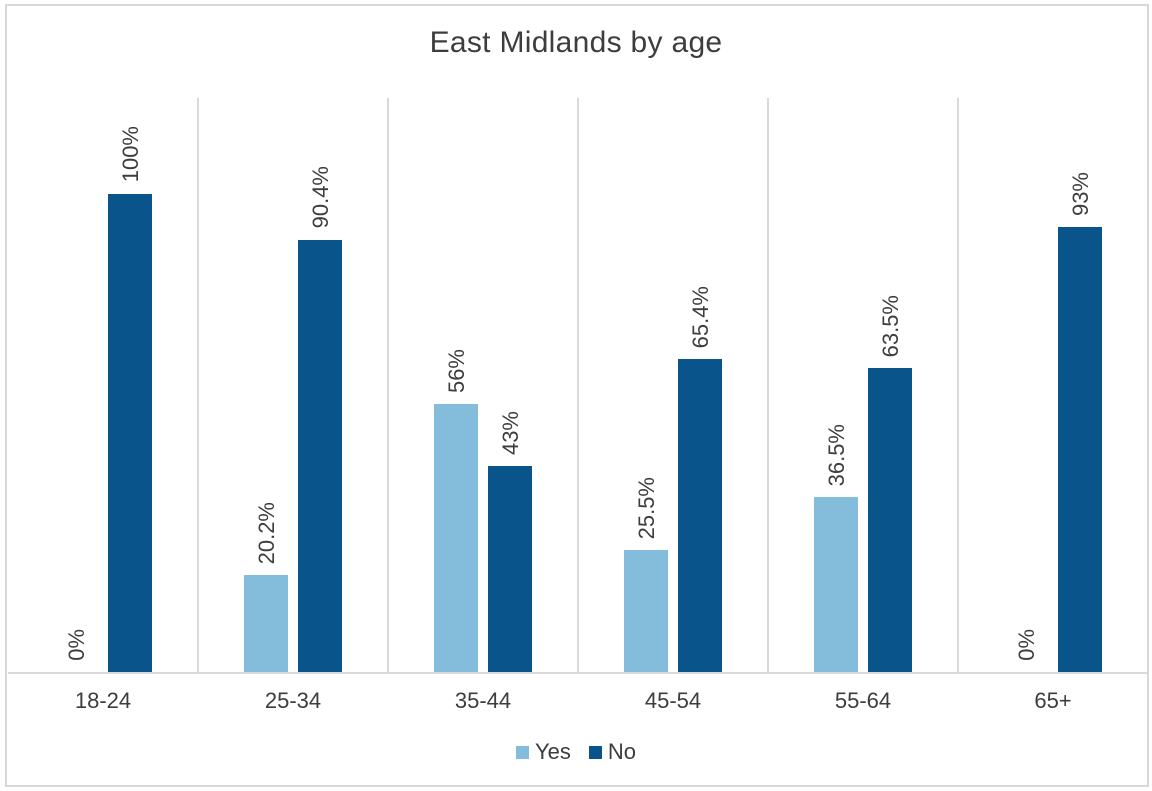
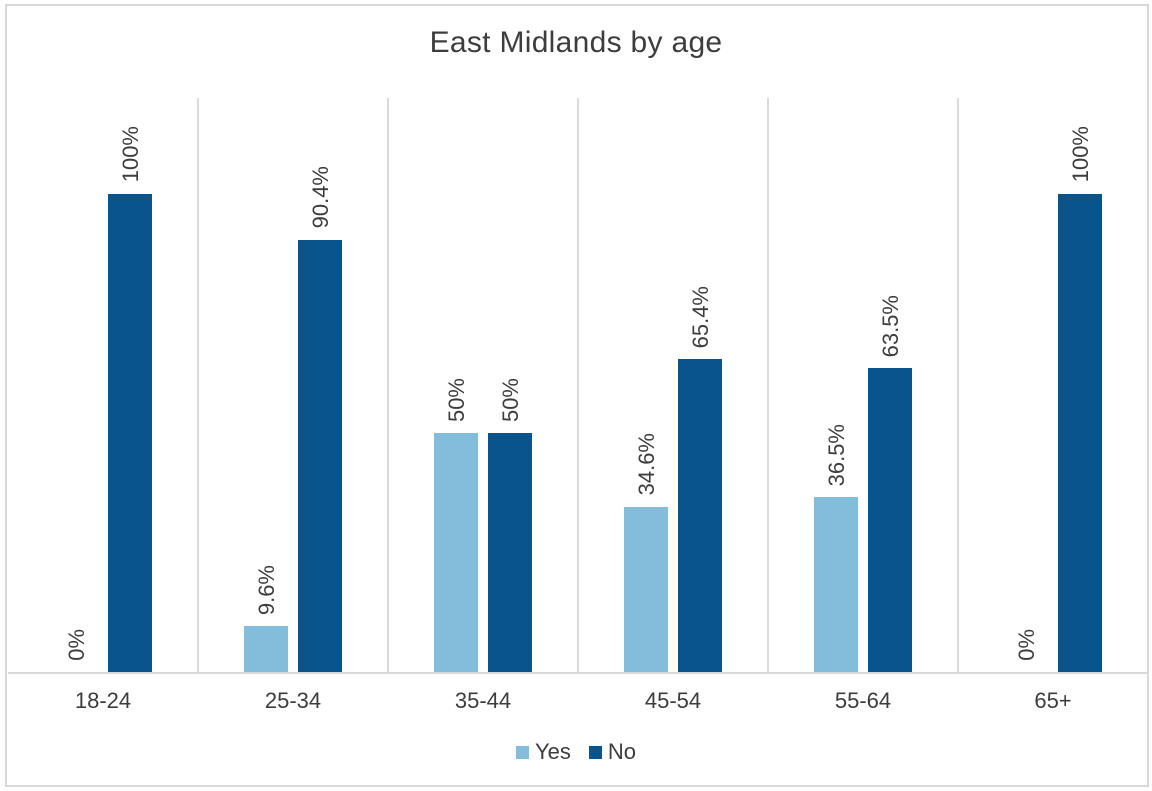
Yes/25-34: 20.2% -> 9.6%
Yes/35-44: 56% -> 50%
No/35-44: 43% -> 50%
Yes/45-54: 25.5% -> 34.6%
No/65+: 93% -> 100%
